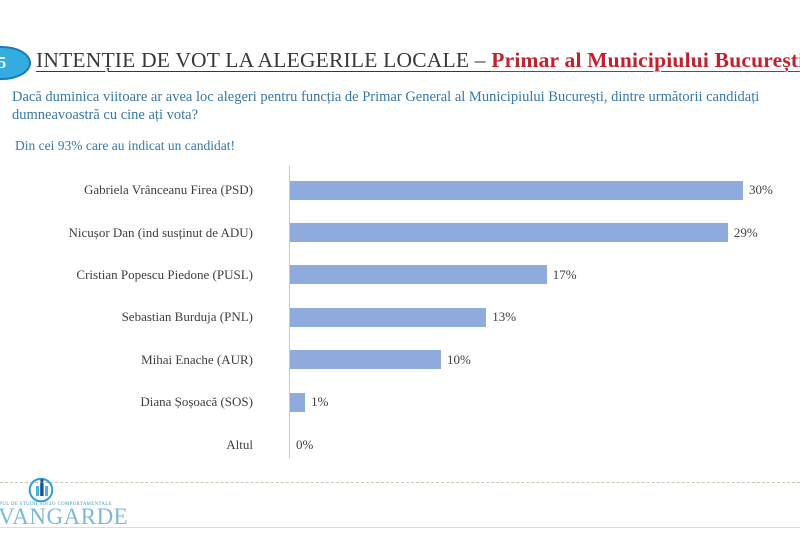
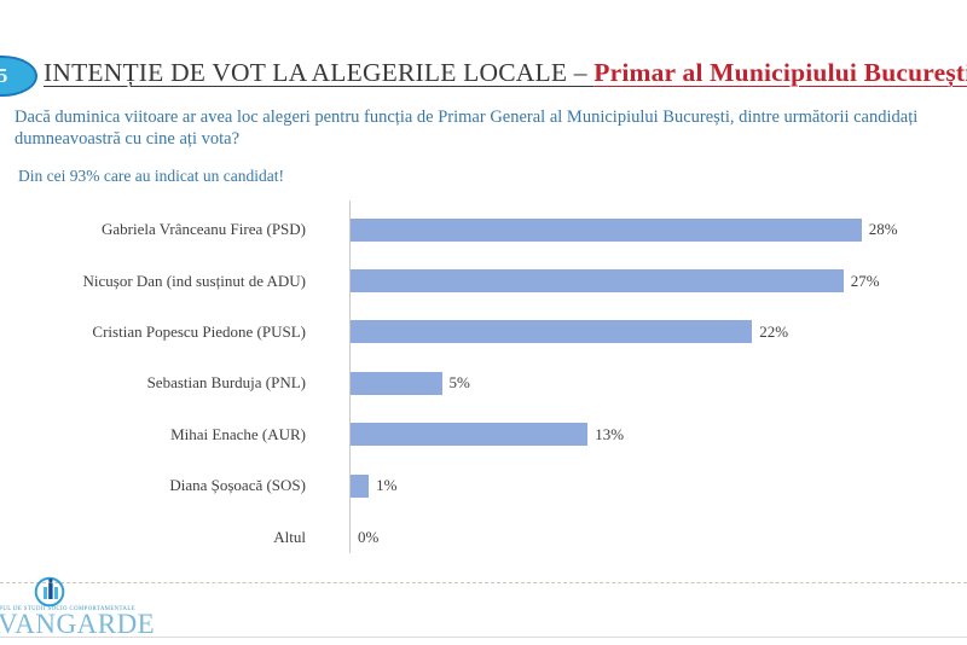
Gabriela Vrânceanu Firea (PSD): 30% -> 28%
Nicușor Dan (ind susținut de ADU): 29% -> 27%
Cristian Popescu Piedone (PUSL): 17% -> 22%
Sebastian Burduja (PNL): 13% -> 5%
Mihai Enache (AUR): 10% -> 13%
